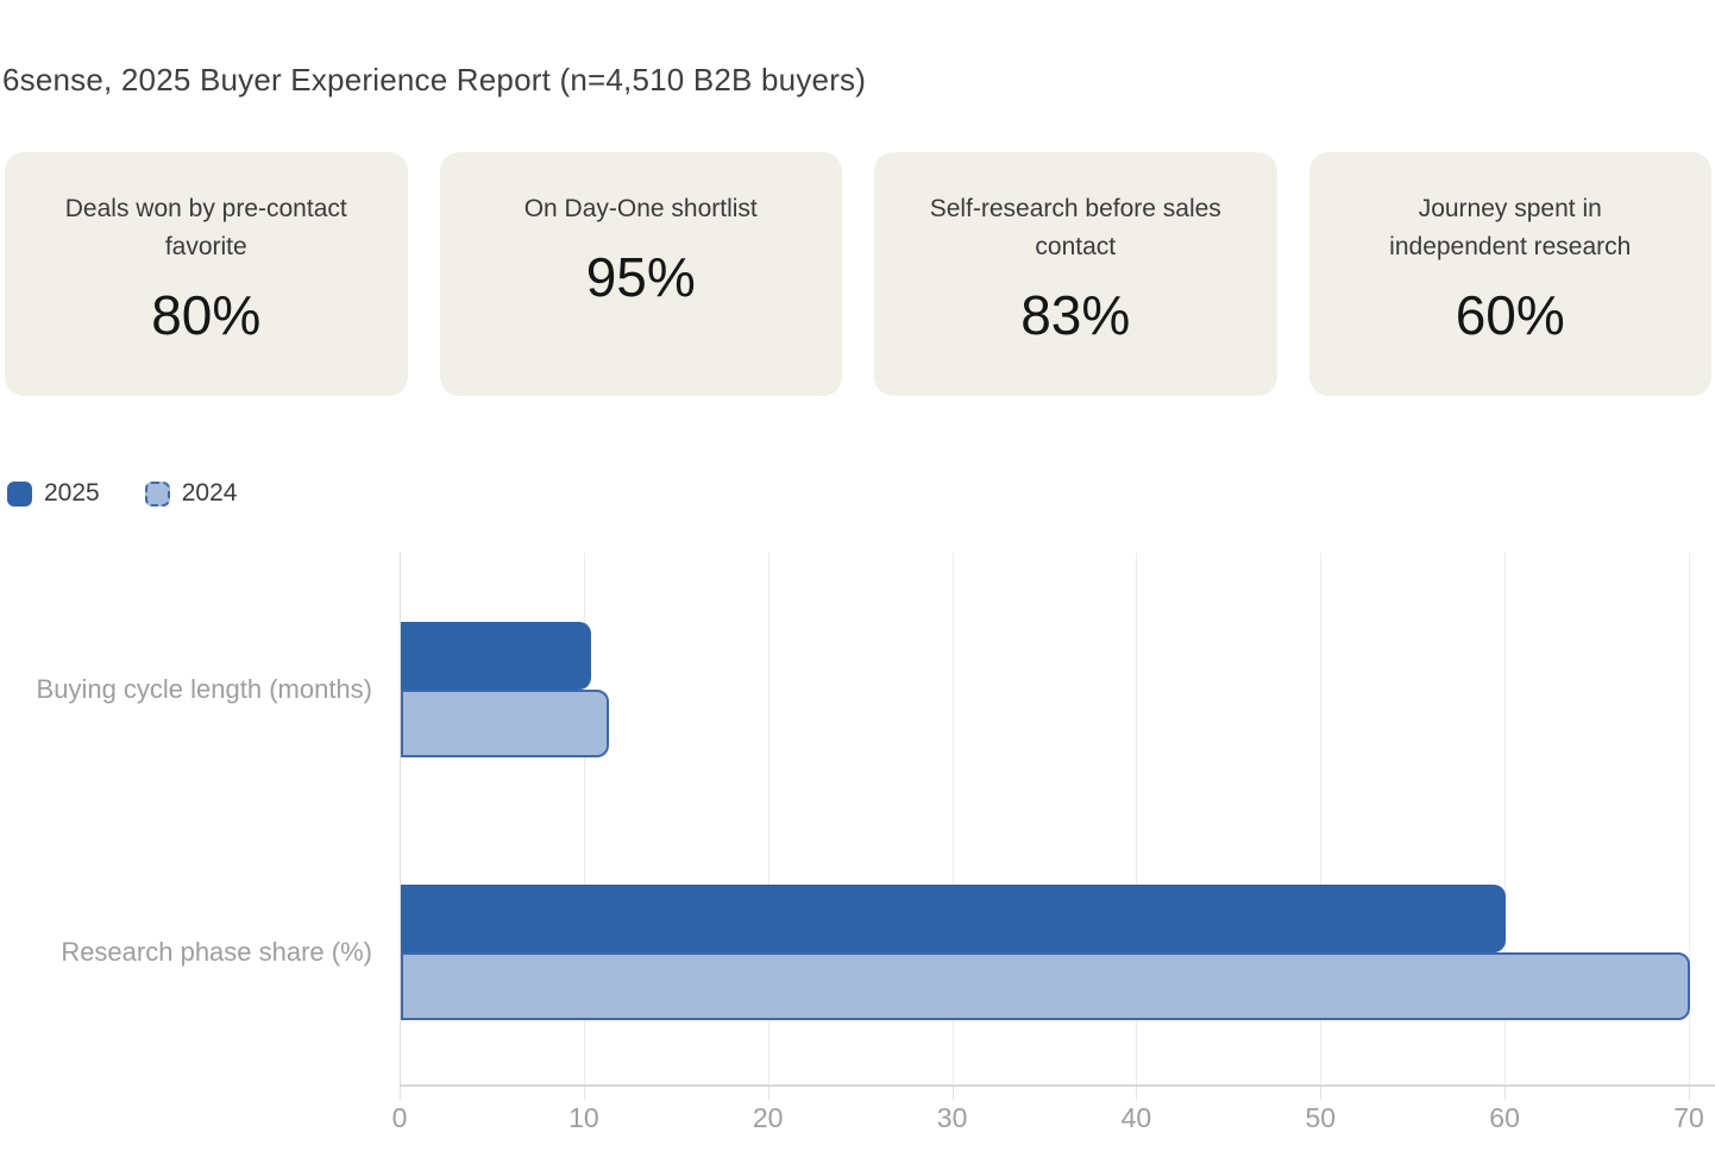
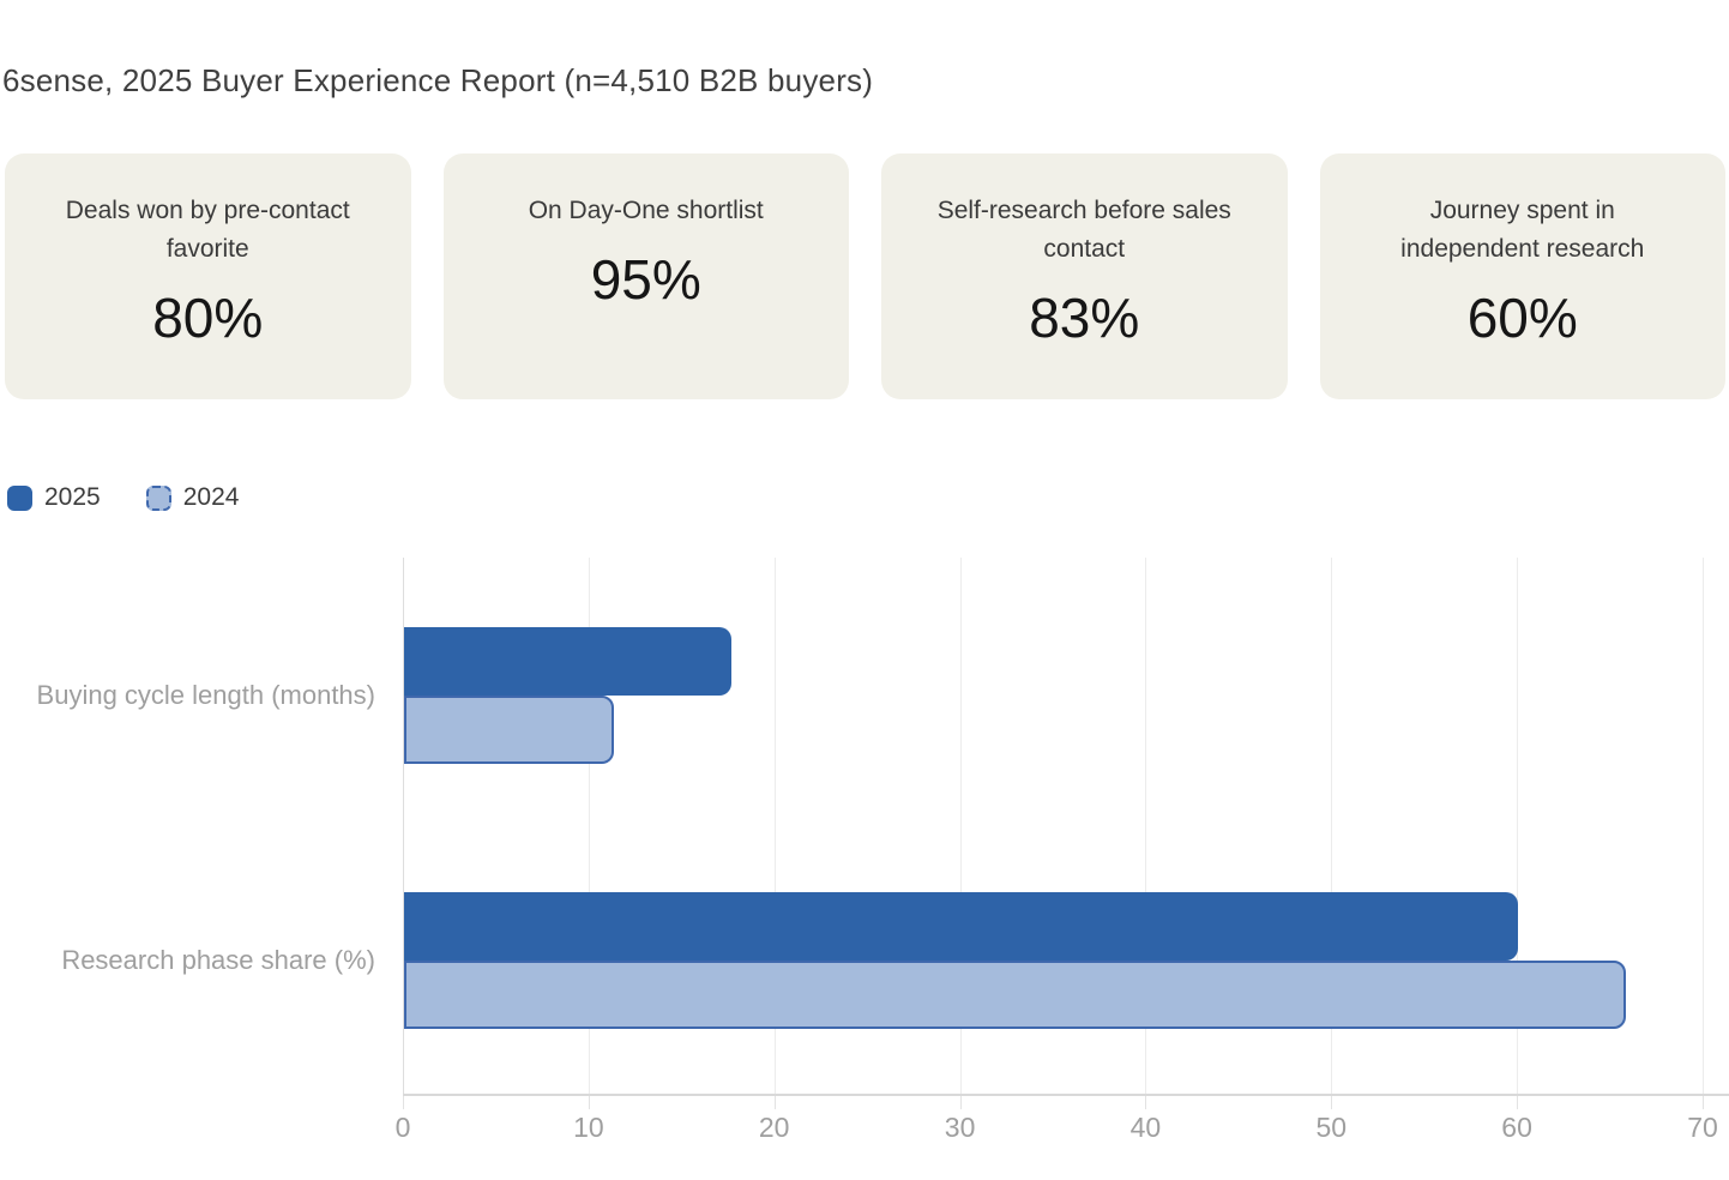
2025/Buying cycle length (months): 10.3 -> 17.6
2024/Research phase share (%): 70.0 -> 65.8
